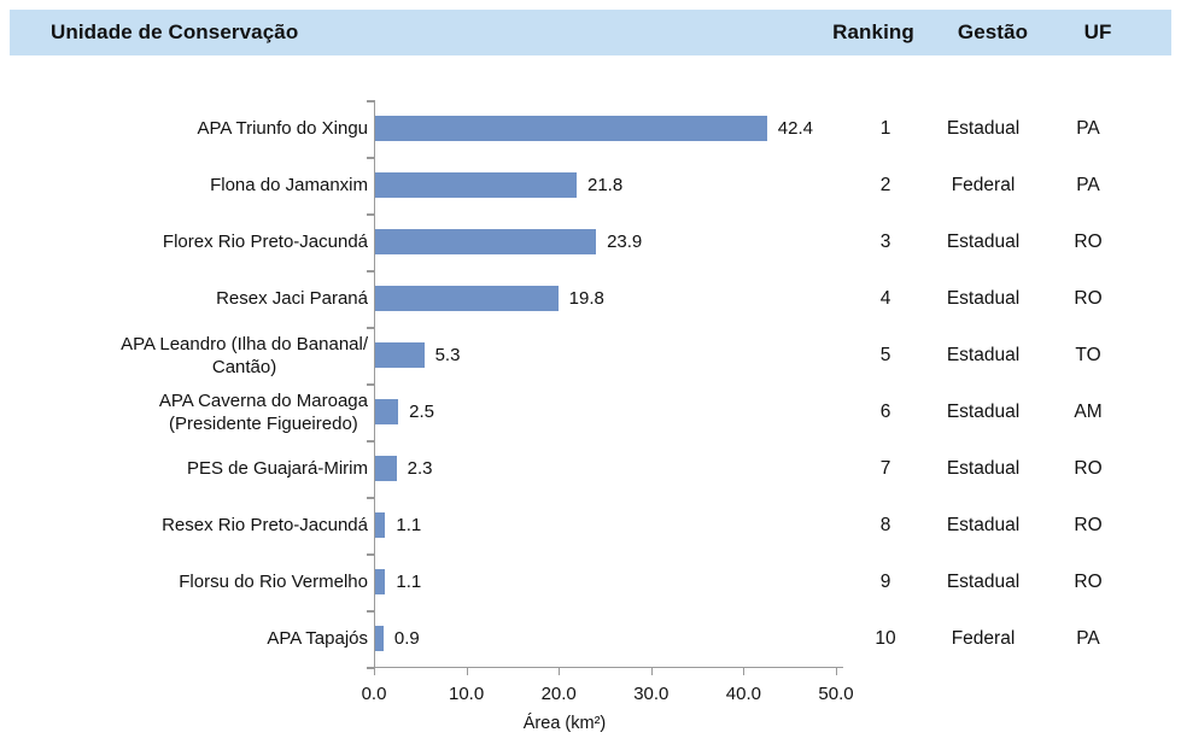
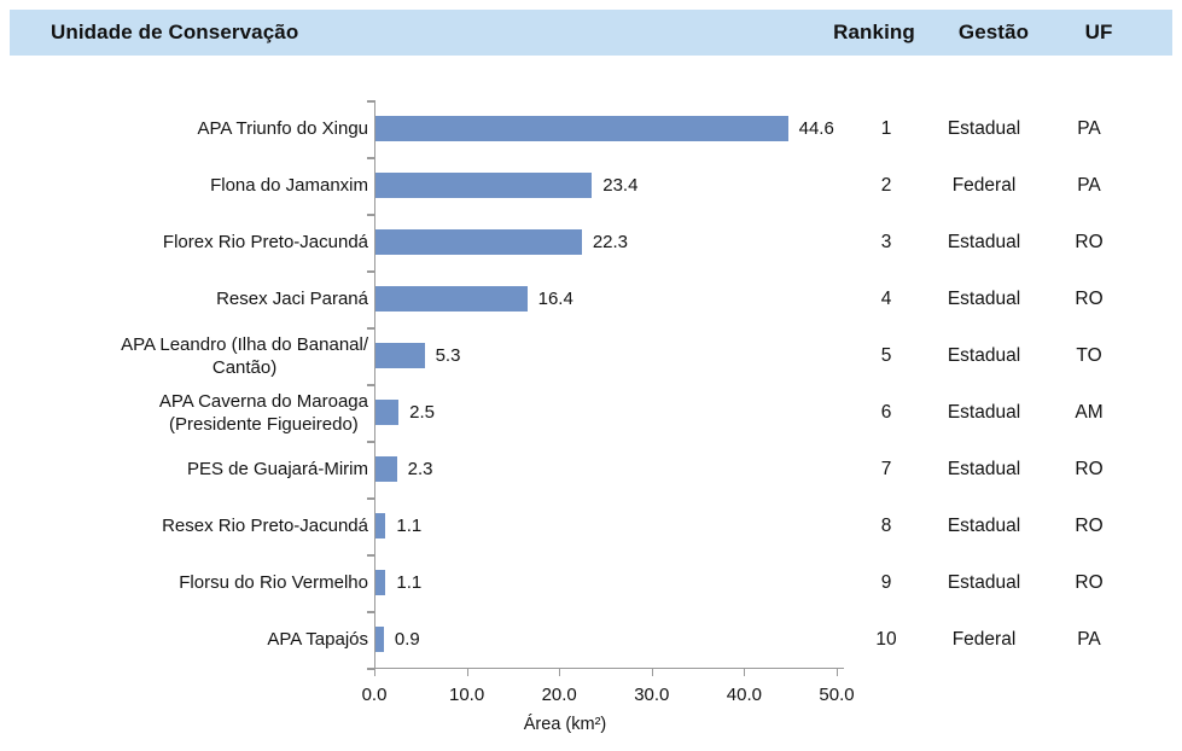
APA Triunfo do Xingu: 42.4 -> 44.6
Flona do Jamanxim: 21.8 -> 23.4
Florex Rio Preto-Jacundá: 23.9 -> 22.3
Resex Jaci Paraná: 19.8 -> 16.4
